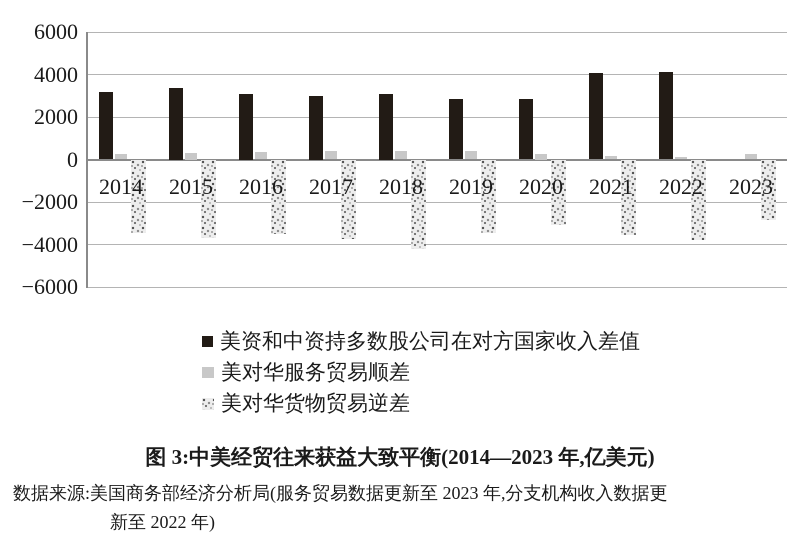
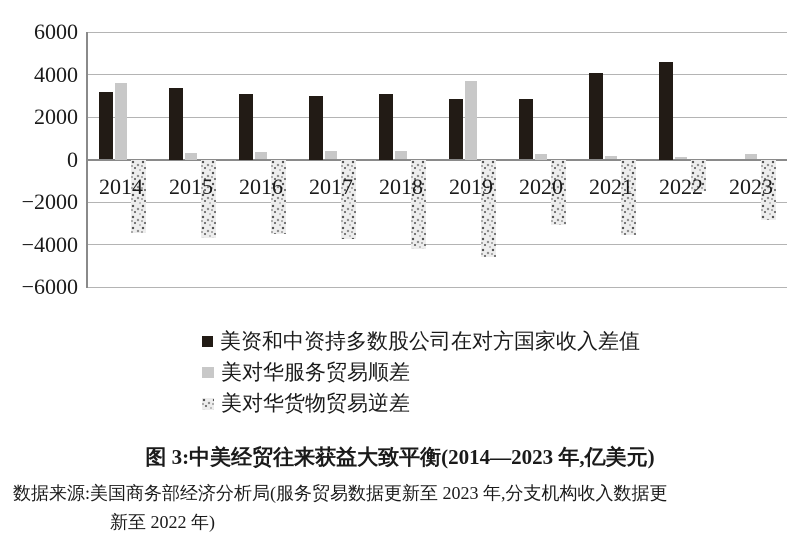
美对华服务贸易顺差/2014: 300 -> 3600
美对华服务贸易顺差/2019: 400 -> 3700
美对华货物贸易逆差/2019: -3400 -> -4600
美资和中资持多数股公司在对方国家收入差值/2022: 4100 -> 4600
美对华货物贸易逆差/2022: -3800 -> -1500
